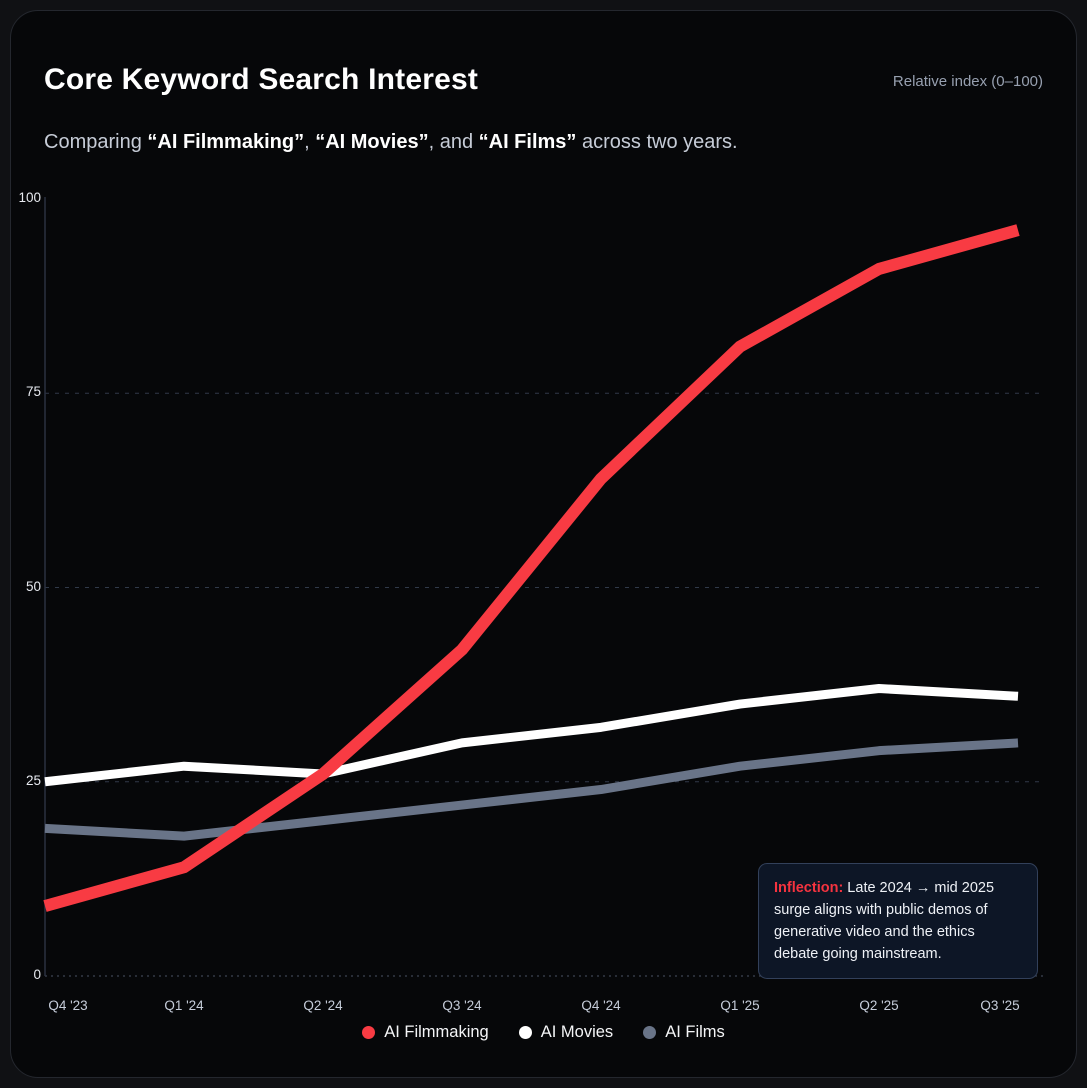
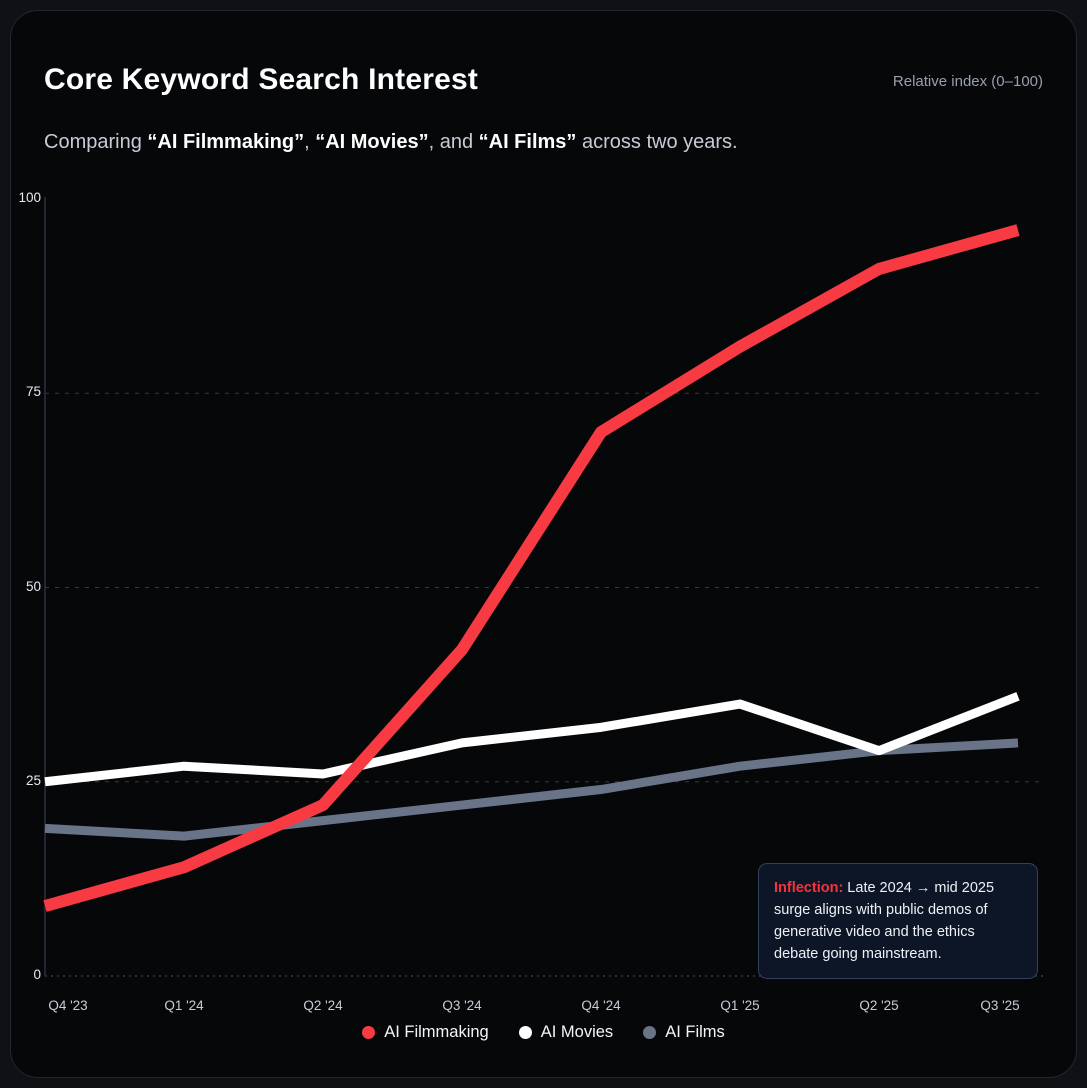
AI Filmmaking/Q2 '24: 26 -> 22
AI Filmmaking/Q4 '24: 64 -> 70
AI Movies/Q2 '25: 37 -> 29
